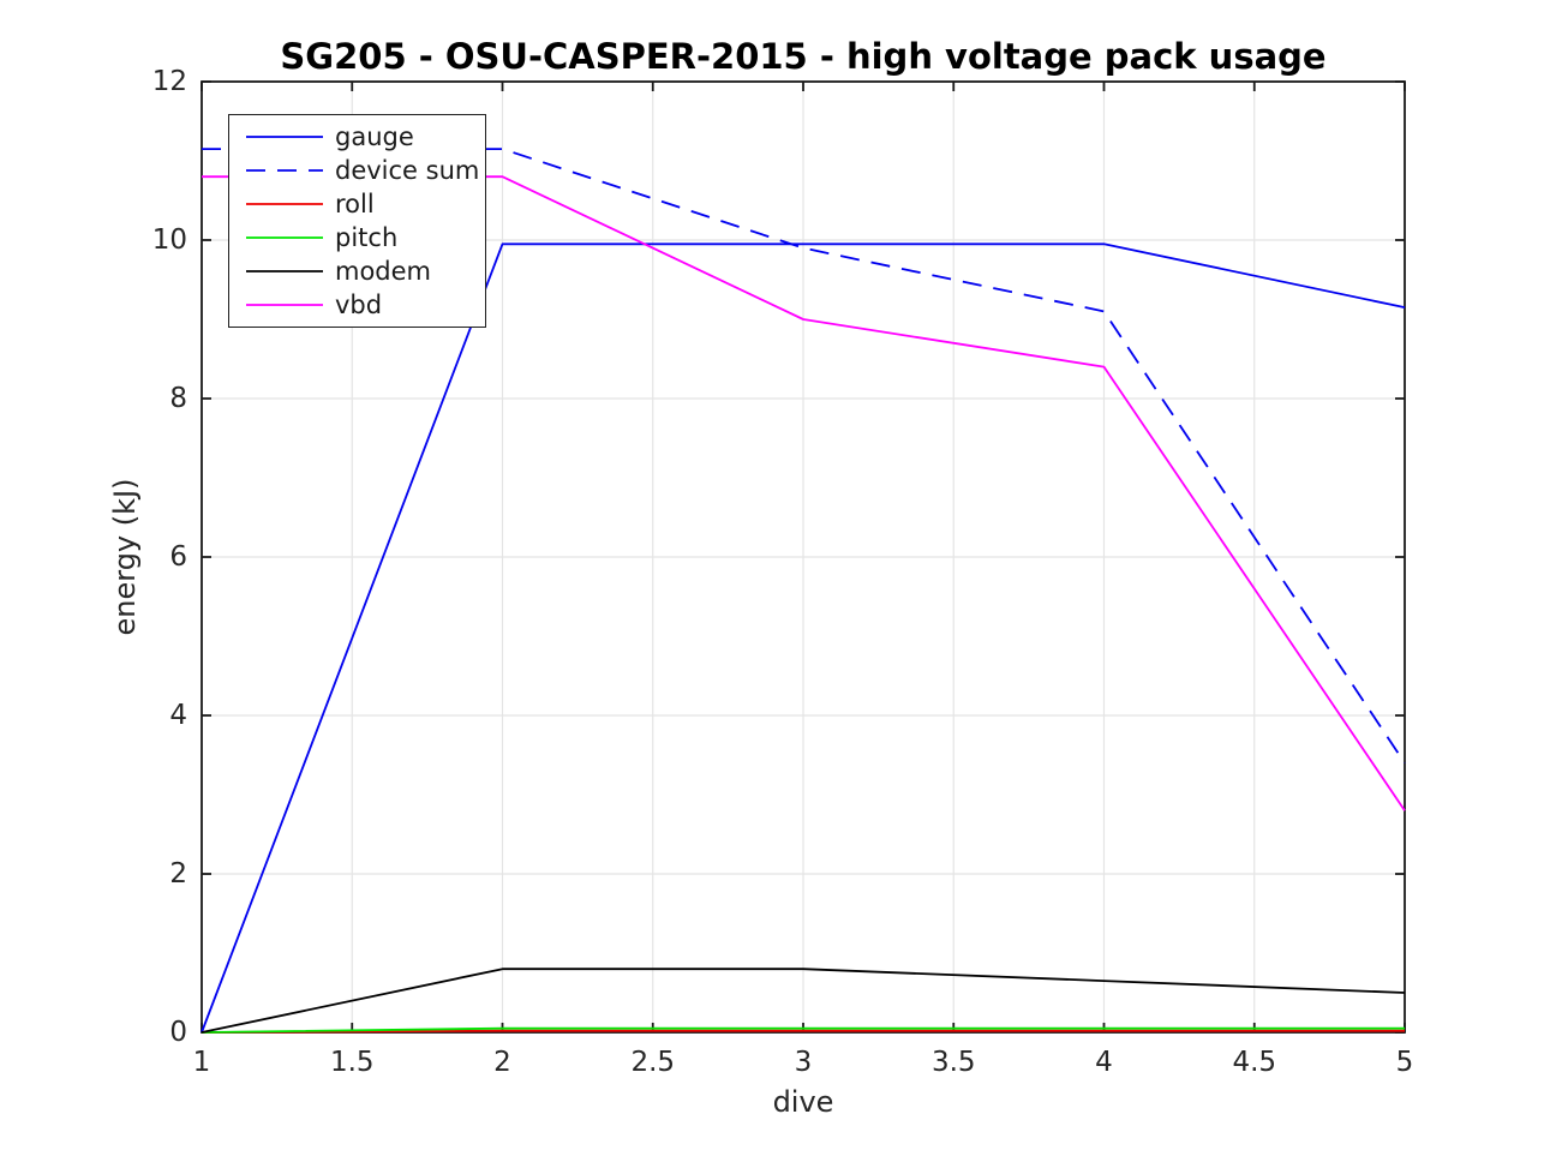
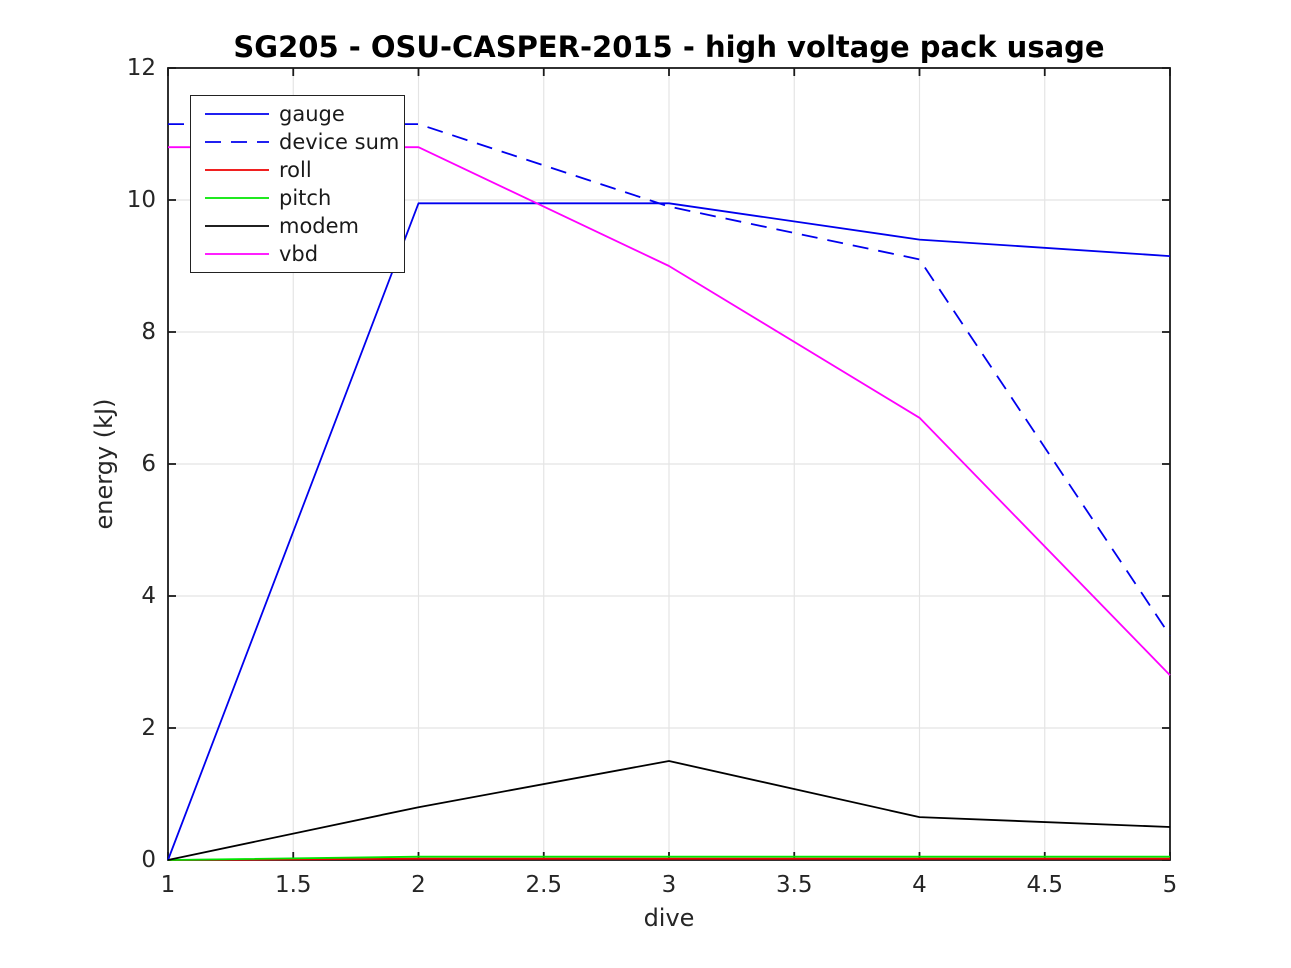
modem/3: 0.8 -> 1.5
gauge/4: 9.9 -> 9.4
vbd/4: 8.4 -> 6.7
